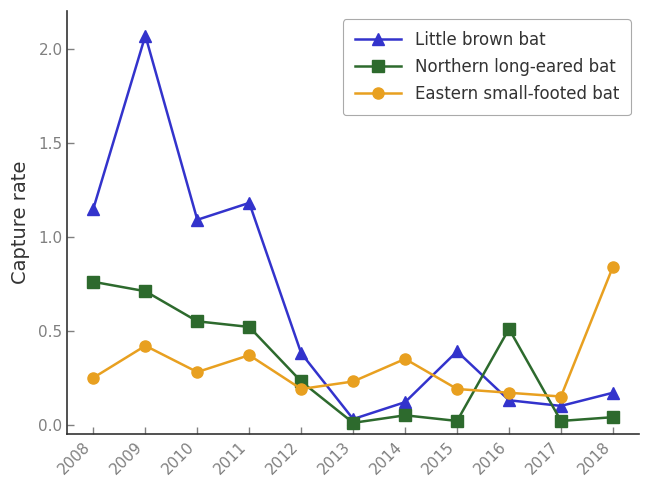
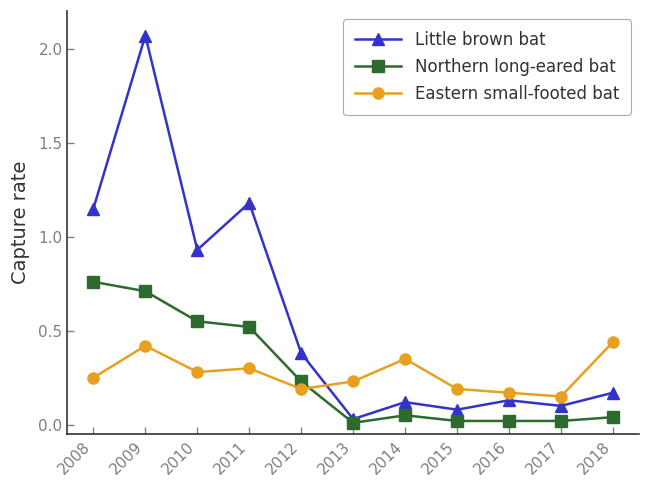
Little brown bat/2010: 1.09 -> 0.93
Eastern small-footed bat/2011: 0.37 -> 0.30
Little brown bat/2015: 0.39 -> 0.08
Northern long-eared bat/2016: 0.51 -> 0.02
Eastern small-footed bat/2018: 0.84 -> 0.44
